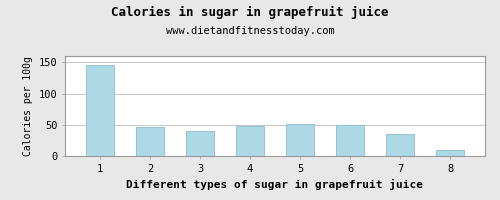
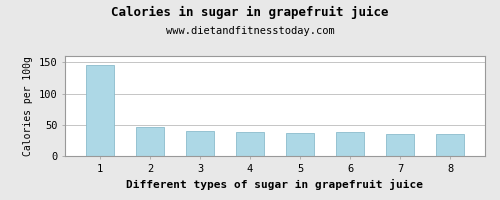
4: 48 -> 38
5: 52 -> 37
6: 50 -> 39
8: 10 -> 35
